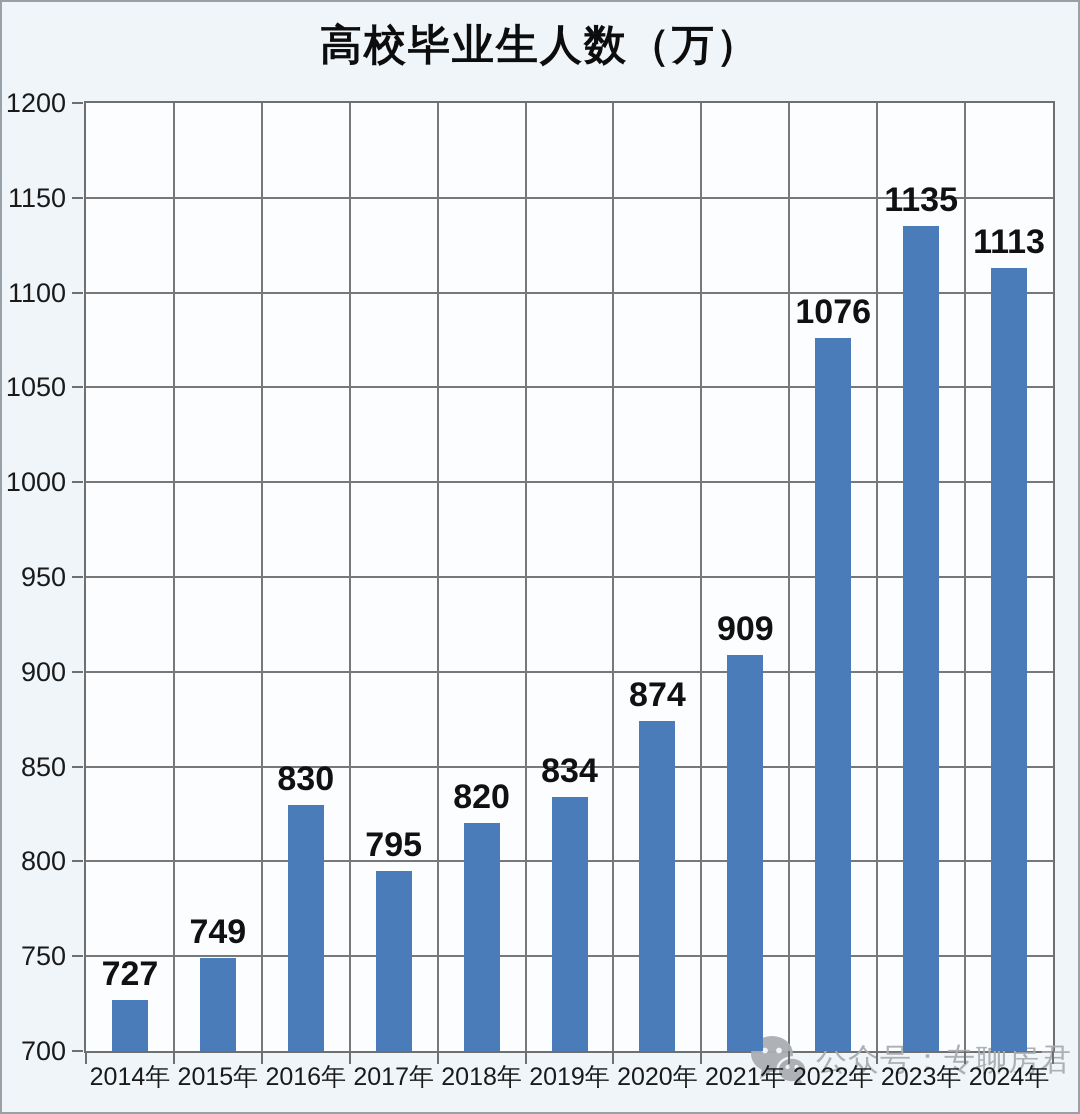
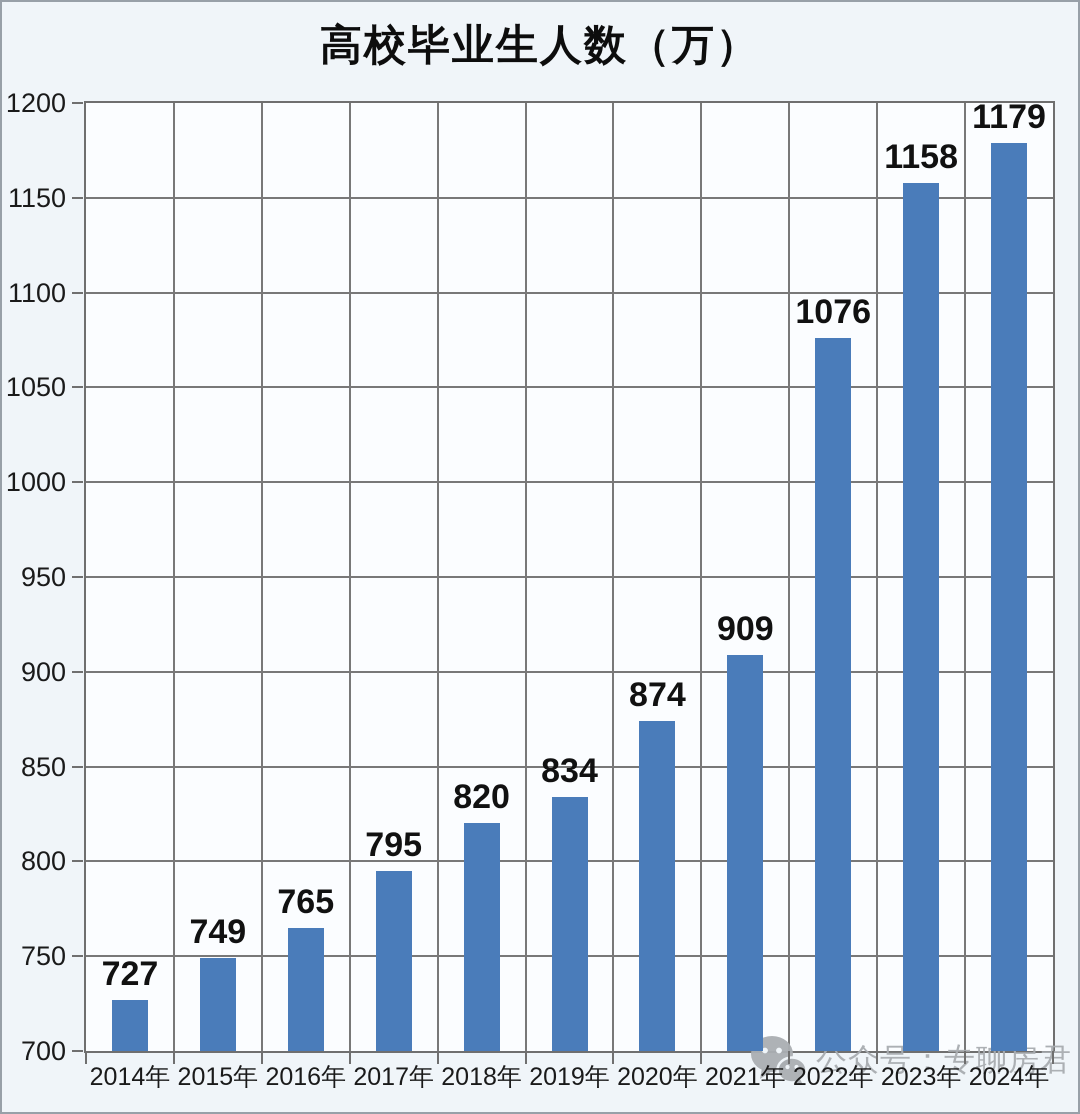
2016年: 830 -> 765
2023年: 1135 -> 1158
2024年: 1113 -> 1179
